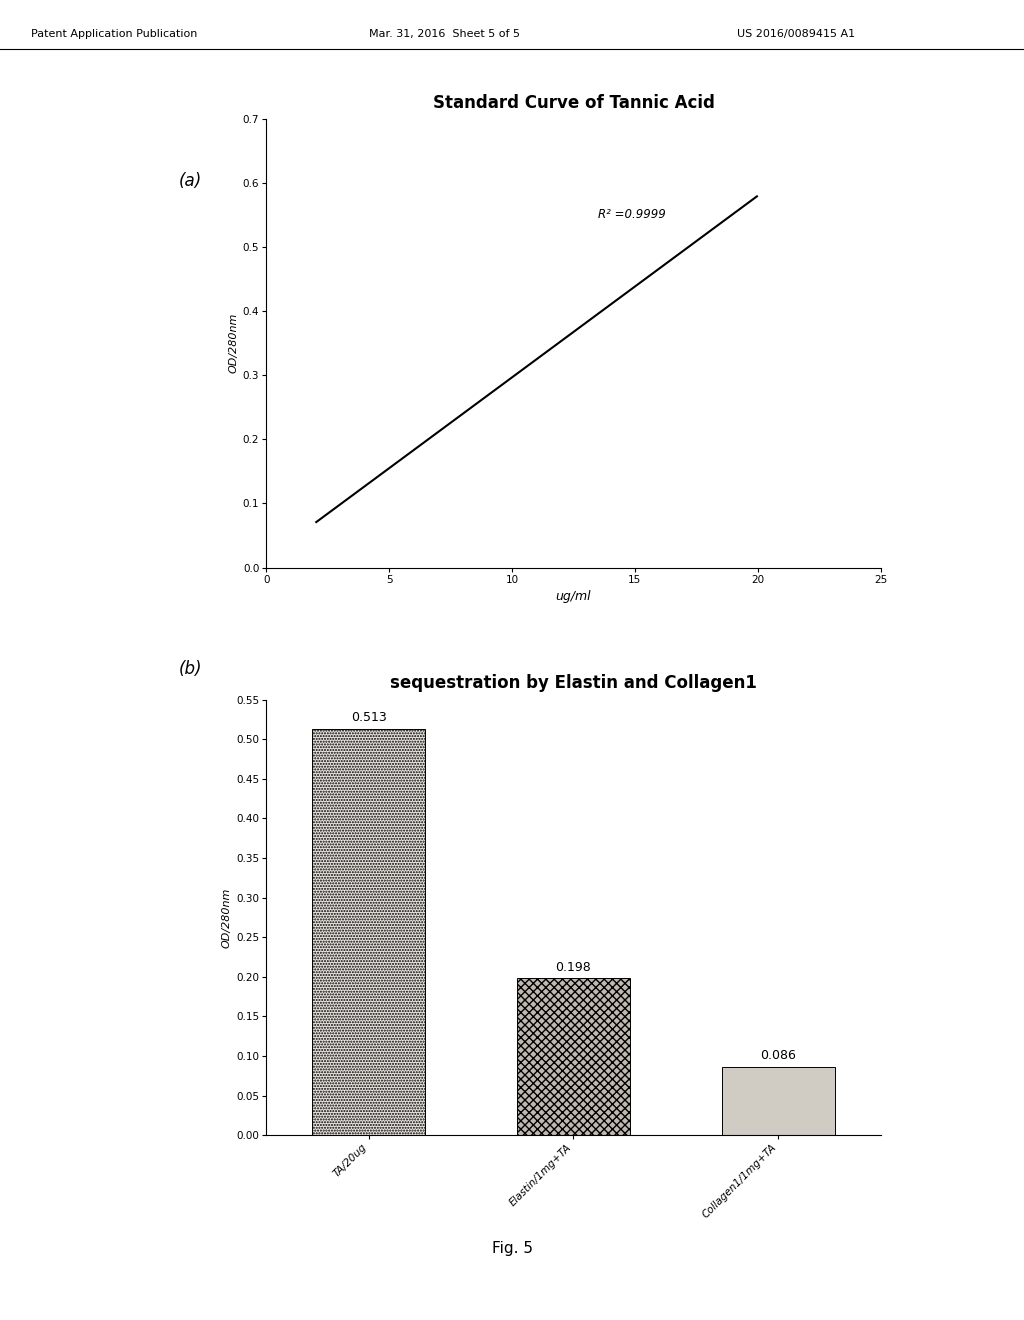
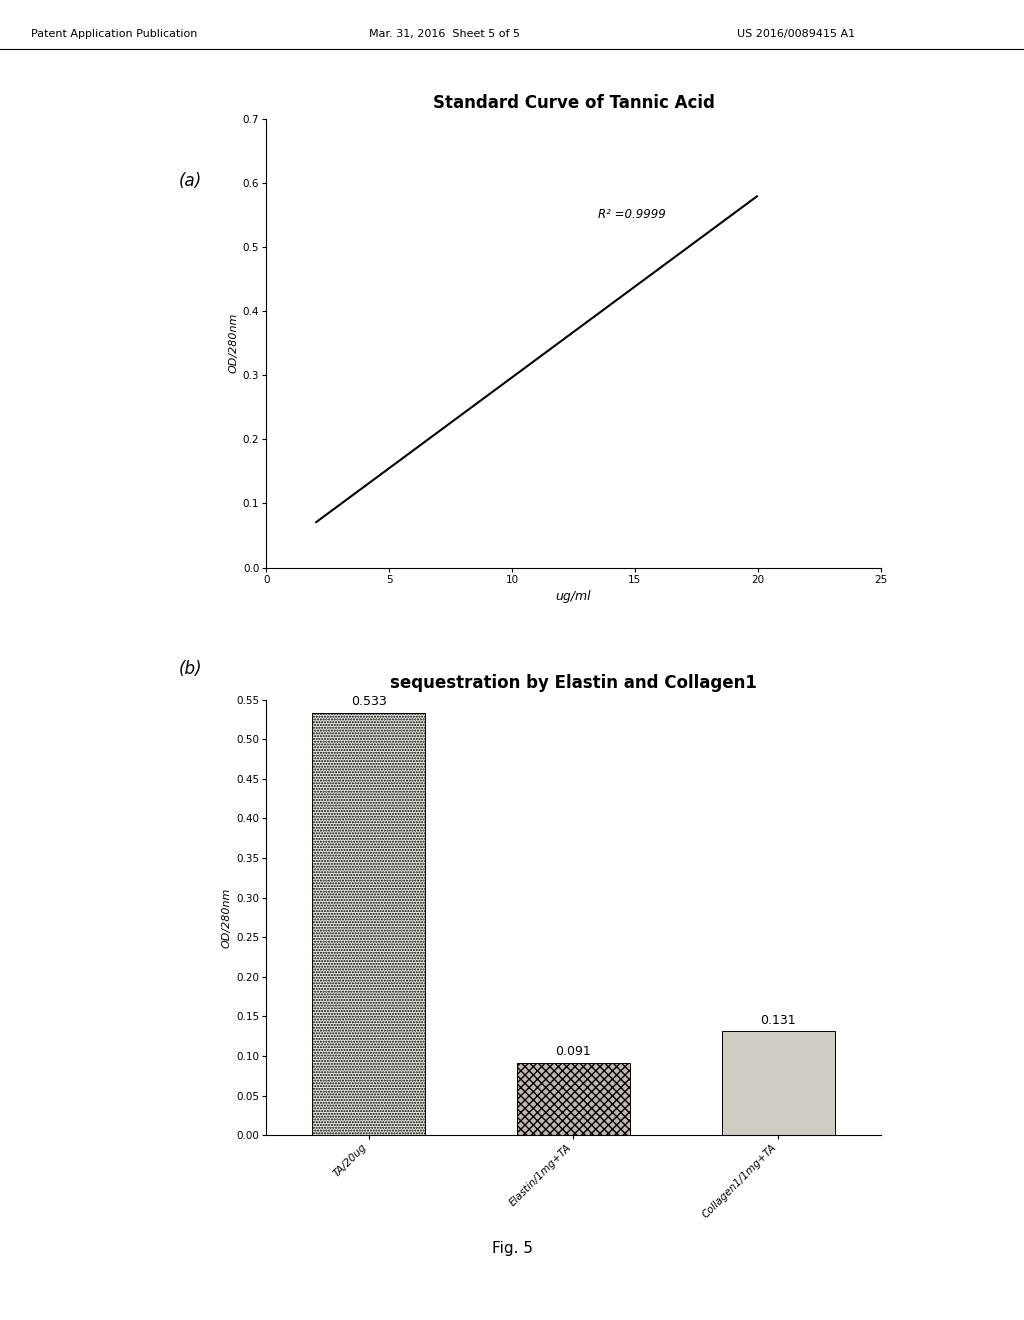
sequestration by Elastin and Collagen1/TA/20ug: 0.513 -> 0.533
sequestration by Elastin and Collagen1/Elastin/1mg+TA: 0.198 -> 0.091
sequestration by Elastin and Collagen1/Collagen1/1mg+TA: 0.086 -> 0.131
